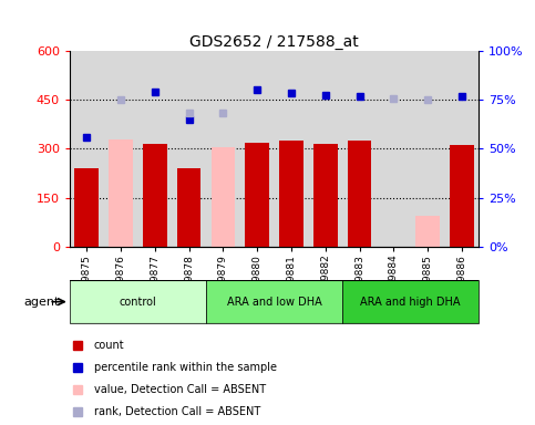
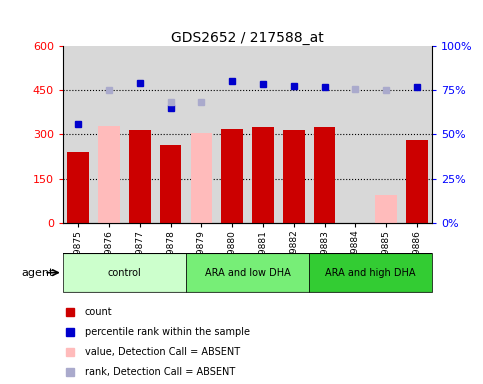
GSM149878: 240 -> 265
GSM149886: 310 -> 280
